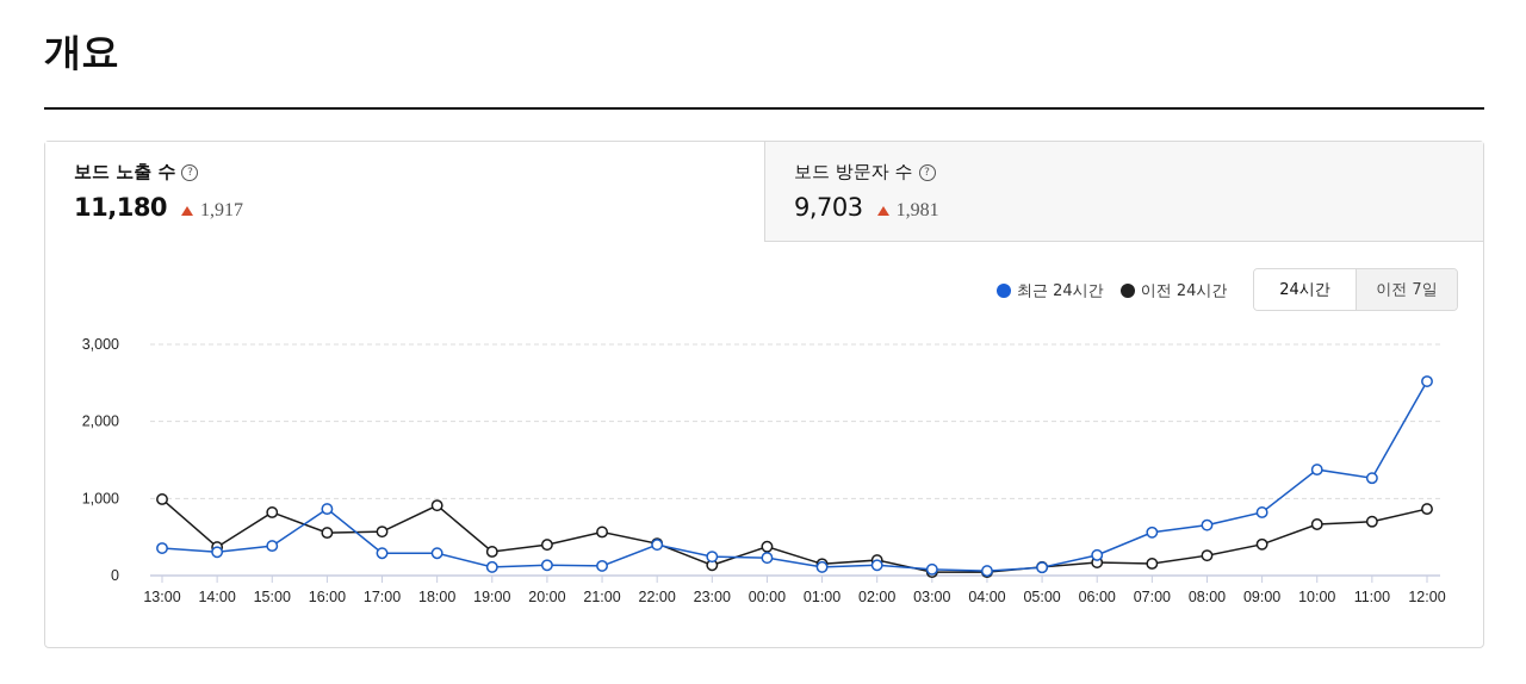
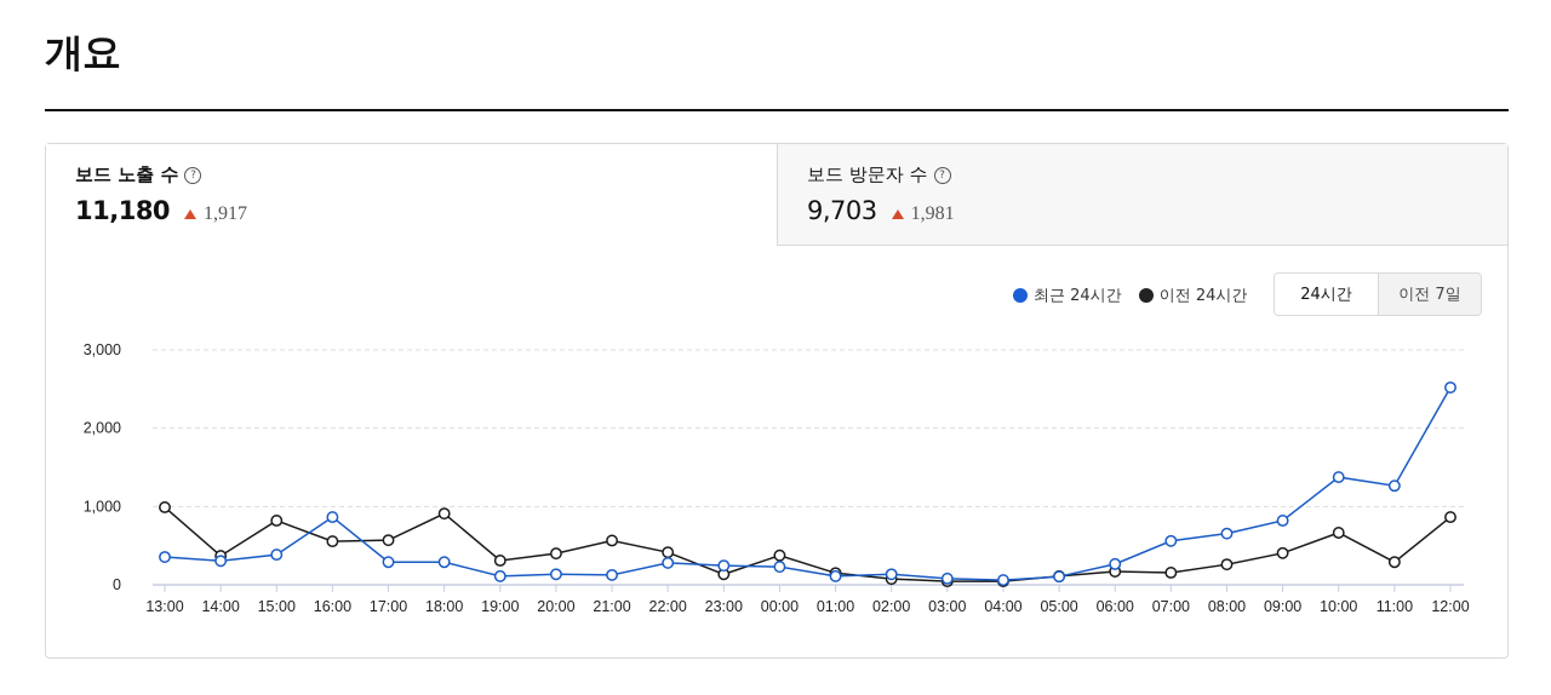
최근 24시간/22:00: 400 -> 300
이전 24시간/02:00: 200 -> 100
이전 24시간/11:00: 700 -> 300
